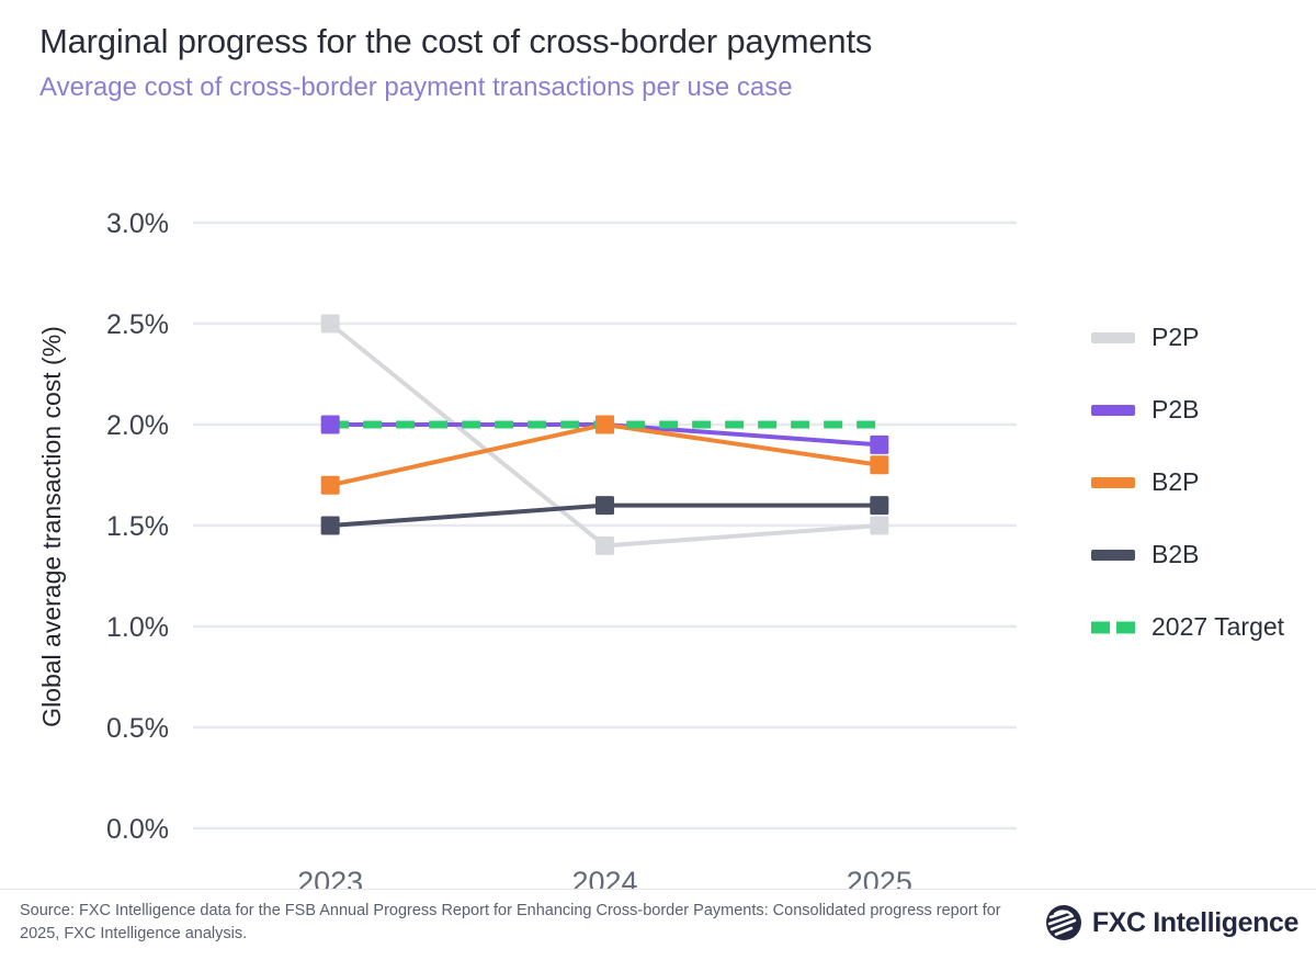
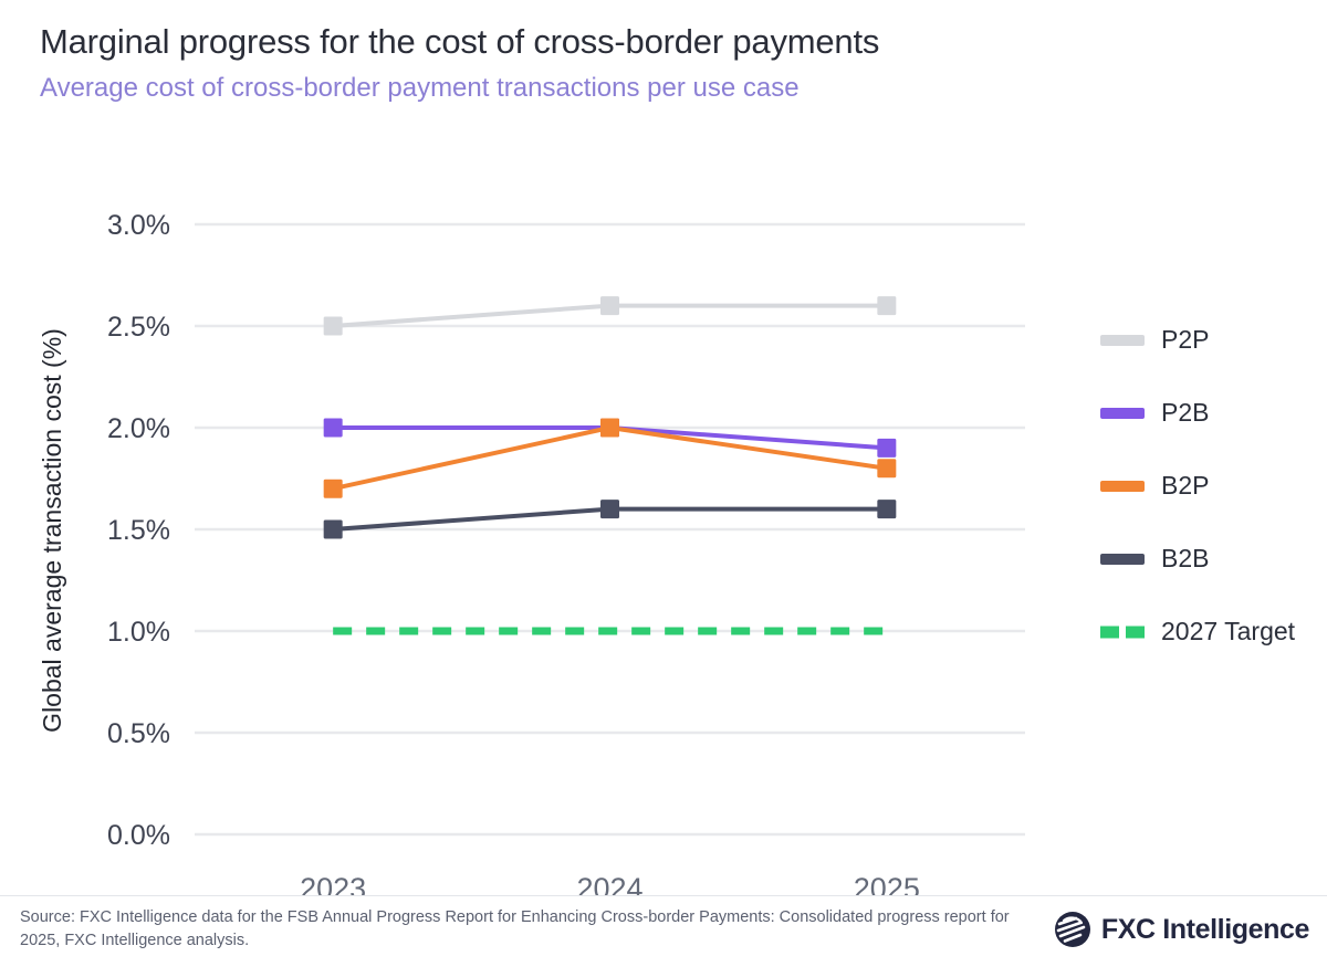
2027 Target/2023: 2% -> 1%
P2P/2024: 1.4% -> 2.6%
2027 Target/2024: 2% -> 1%
P2P/2025: 1.5% -> 2.6%
2027 Target/2025: 2% -> 1%
